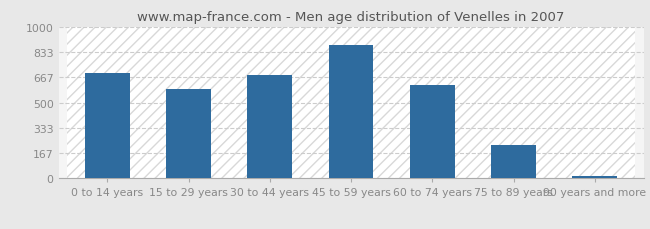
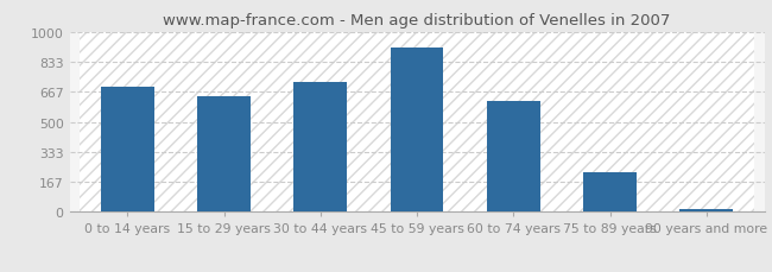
15 to 29 years: 590 -> 640
30 to 44 years: 680 -> 720
45 to 59 years: 880 -> 910
